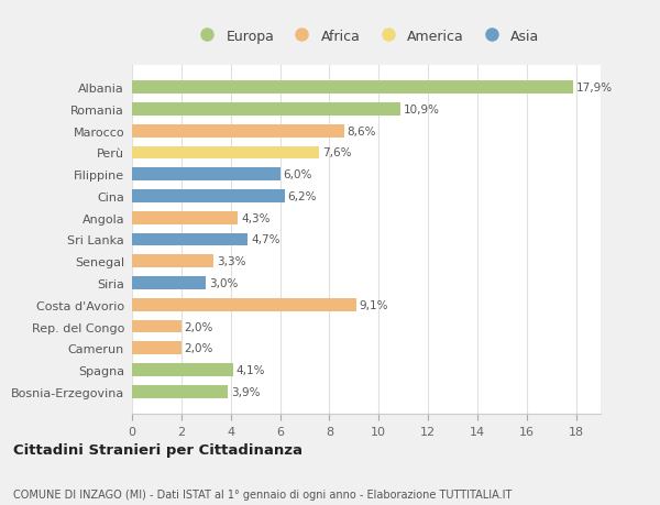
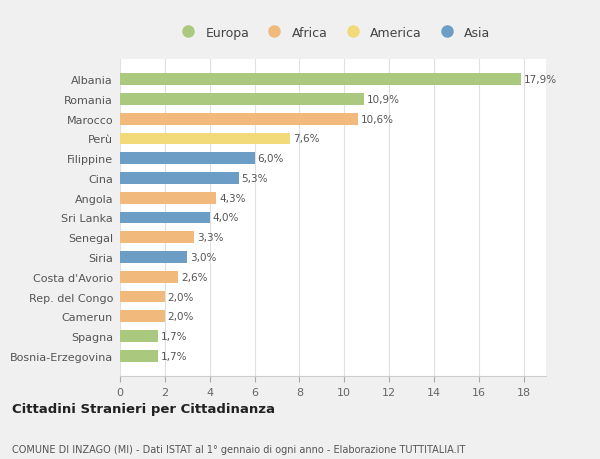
Marocco: 8,6% -> 10,6%
Cina: 6,2% -> 5,3%
Sri Lanka: 4,7% -> 4,0%
Costa d'Avorio: 9,1% -> 2,6%
Spagna: 4,1% -> 1,7%
Bosnia-Erzegovina: 3,9% -> 1,7%
